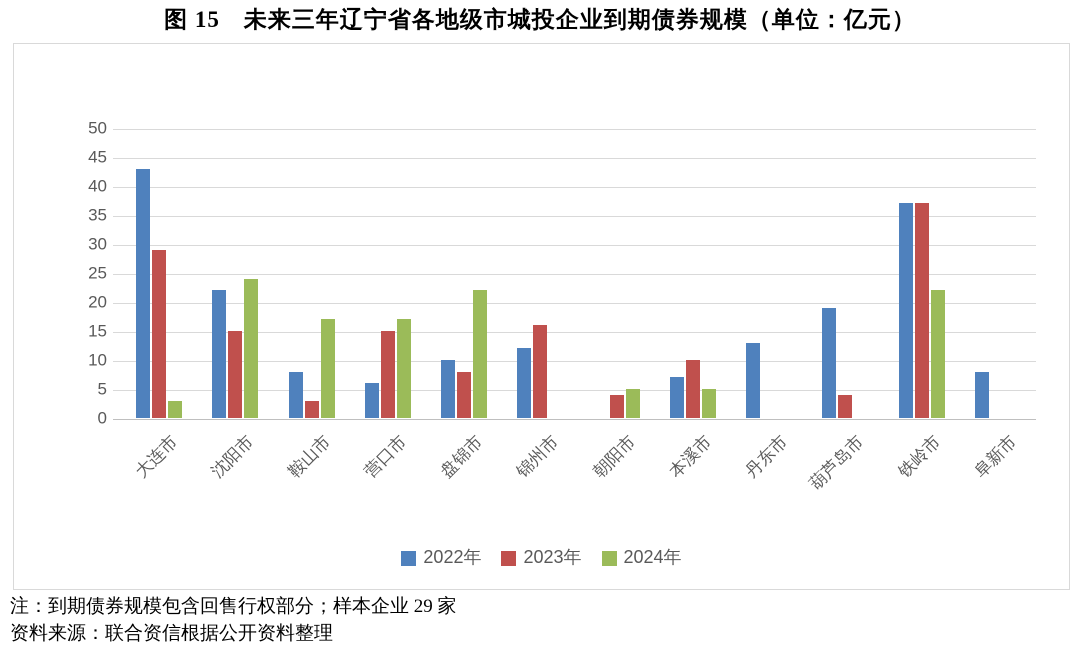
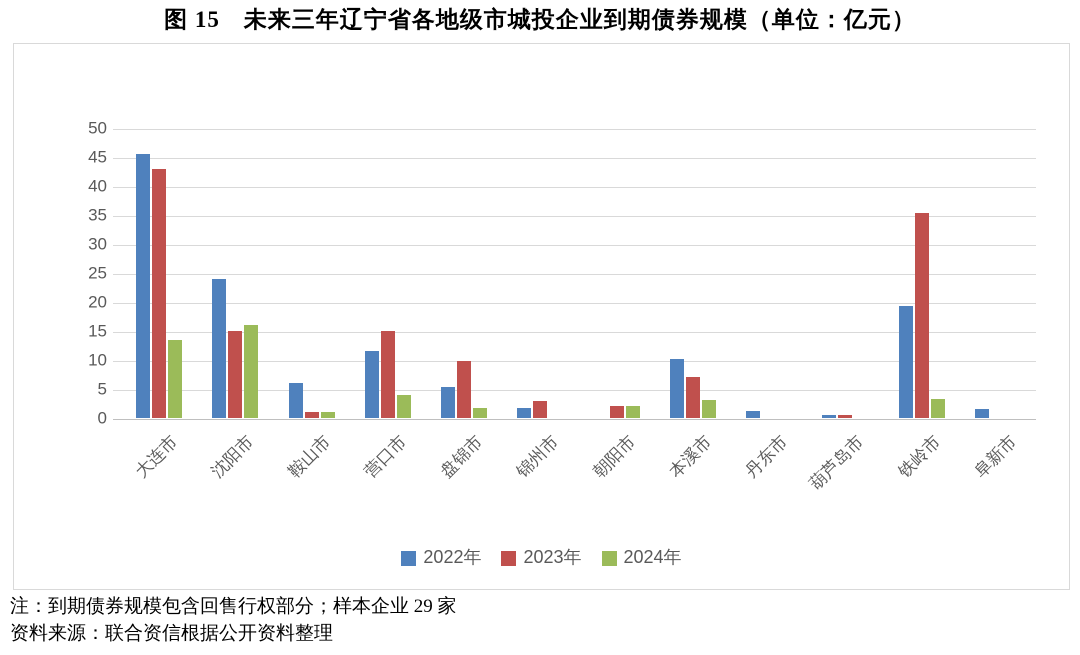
2022年/大连市: 43 -> 46
2023年/大连市: 29 -> 43
2024年/大连市: 3 -> 13
2022年/沈阳市: 22 -> 24
2024年/沈阳市: 24 -> 16
2022年/鞍山市: 8 -> 6
2023年/鞍山市: 3 -> 1
2024年/鞍山市: 17 -> 1
2022年/营口市: 6 -> 12
2024年/营口市: 17 -> 4
2022年/盘锦市: 10 -> 5
2023年/盘锦市: 8 -> 10
2024年/盘锦市: 22 -> 2
2022年/锦州市: 12 -> 2
2023年/锦州市: 16 -> 3
2023年/朝阳市: 4 -> 2
2024年/朝阳市: 5 -> 2
2022年/本溪市: 7 -> 10
2023年/本溪市: 10 -> 7
2024年/本溪市: 5 -> 3
2022年/丹东市: 13 -> 1
2022年/葫芦岛市: 19 -> 1
2023年/葫芦岛市: 4 -> 1
2022年/铁岭市: 37 -> 19
2023年/铁岭市: 37 -> 35
2024年/铁岭市: 22 -> 3
2022年/阜新市: 8 -> 2
